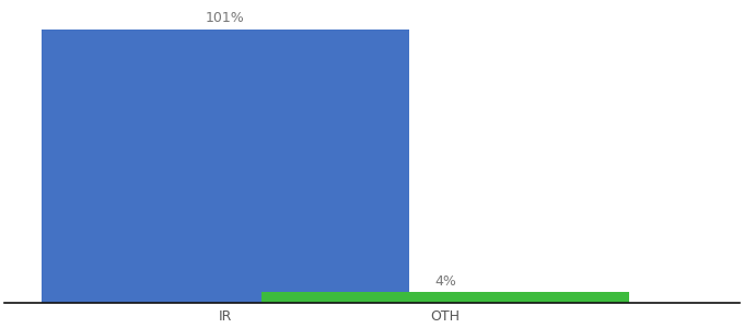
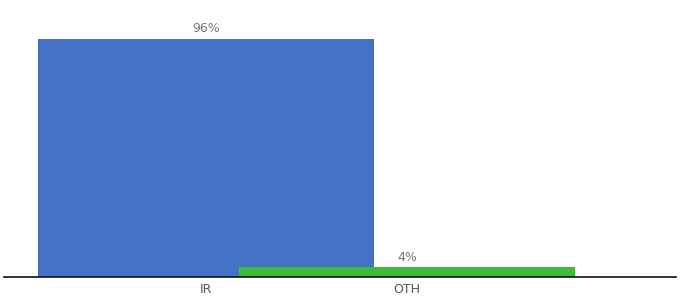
IR: 101% -> 96%
